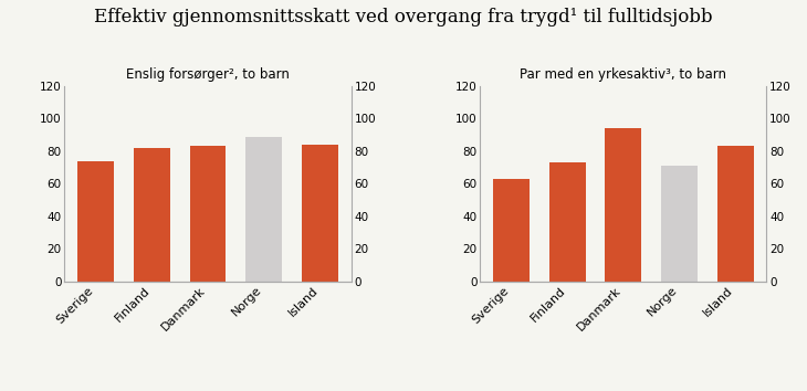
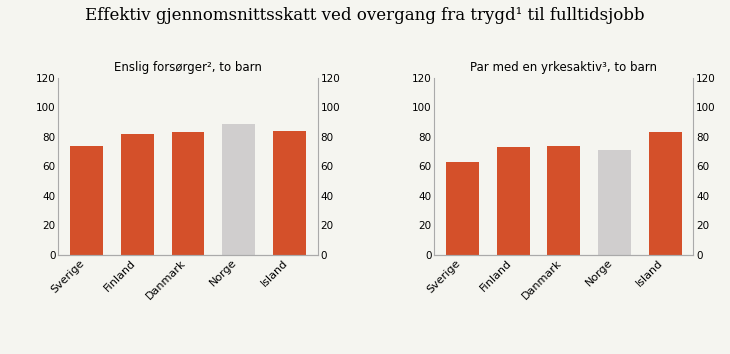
Par med en yrkesaktiv³, to barn/Danmark: 94 -> 74
